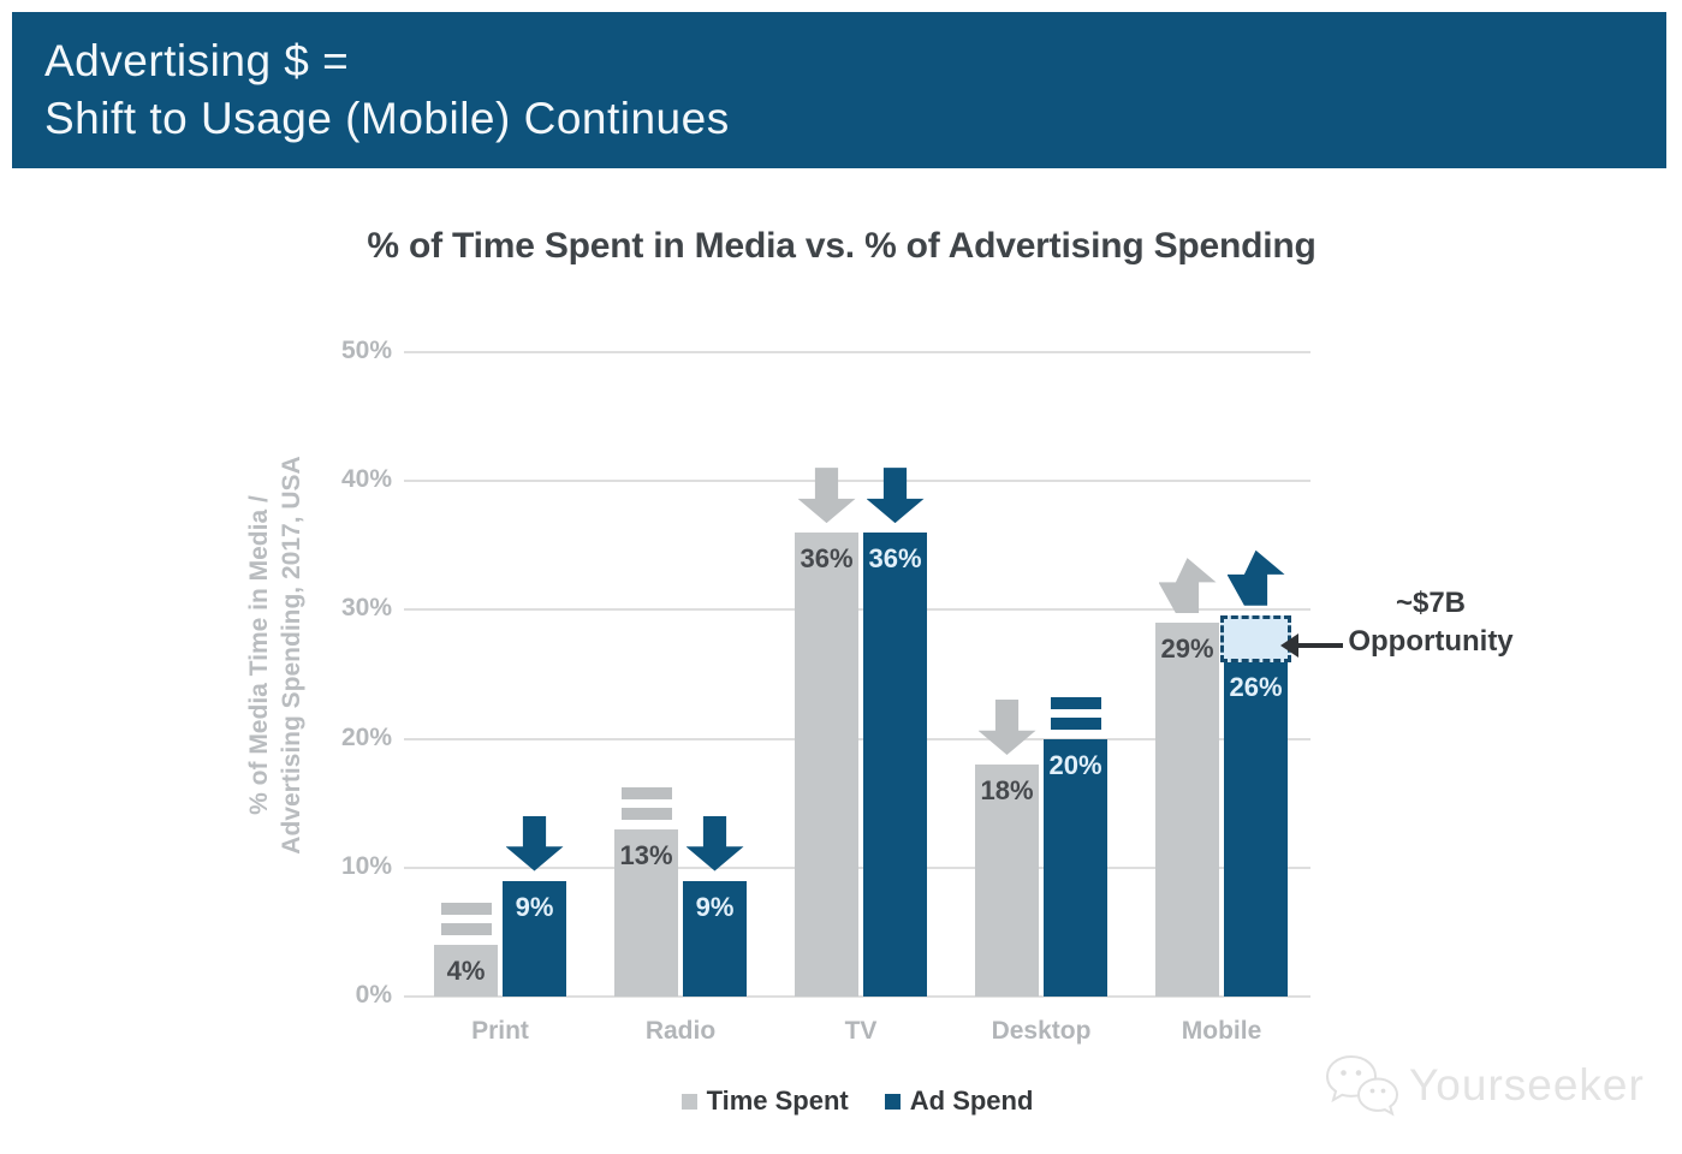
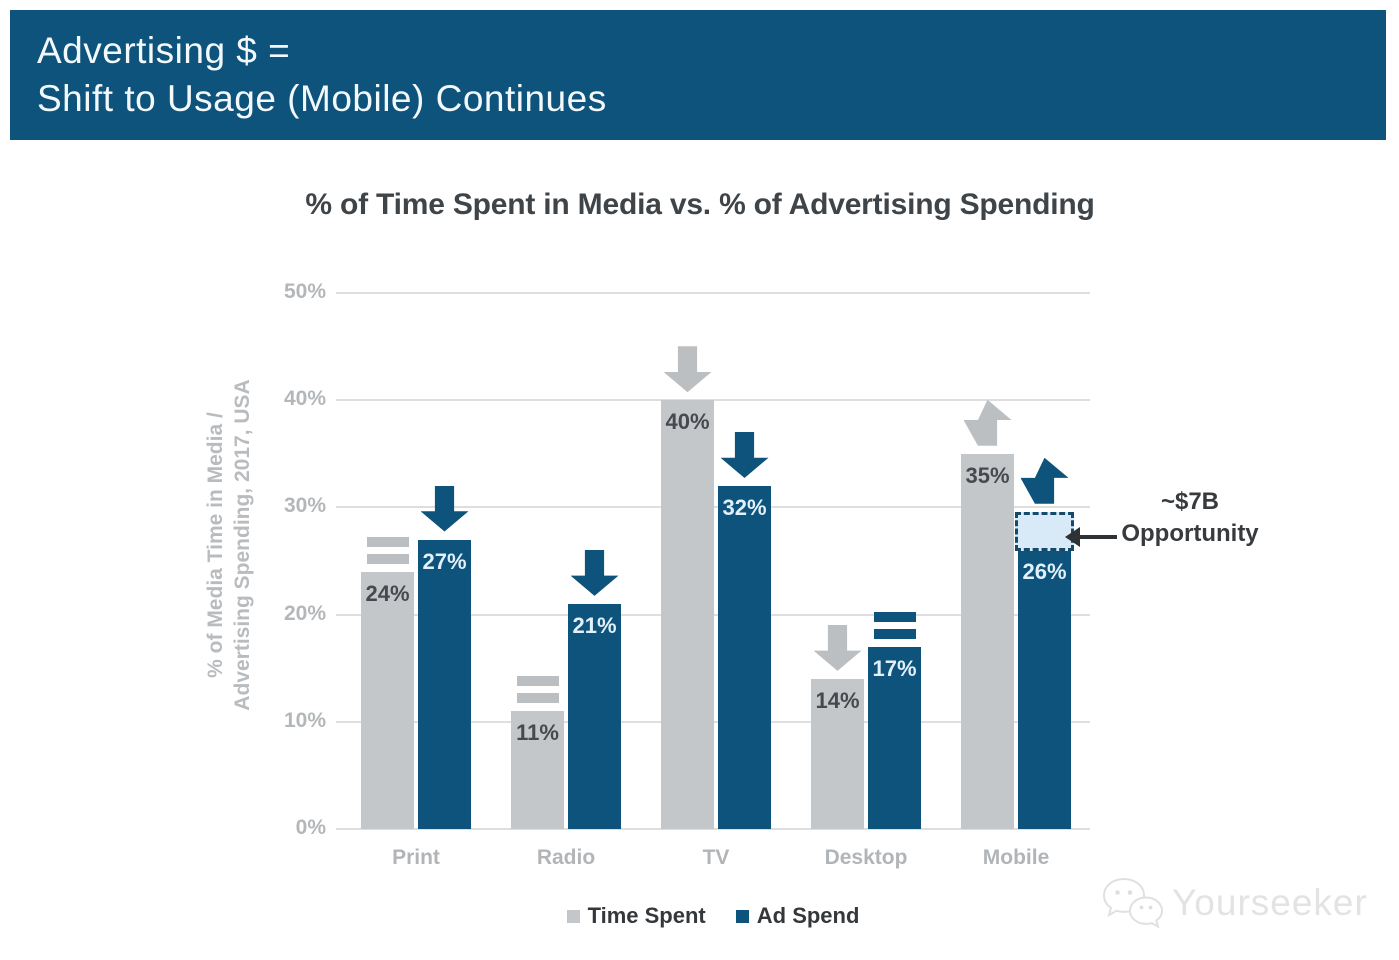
Time Spent/Print: 4% -> 24%
Ad Spend/Print: 9% -> 27%
Time Spent/Radio: 13% -> 11%
Ad Spend/Radio: 9% -> 21%
Time Spent/TV: 36% -> 40%
Ad Spend/TV: 36% -> 32%
Time Spent/Desktop: 18% -> 14%
Ad Spend/Desktop: 20% -> 17%
Time Spent/Mobile: 29% -> 35%
